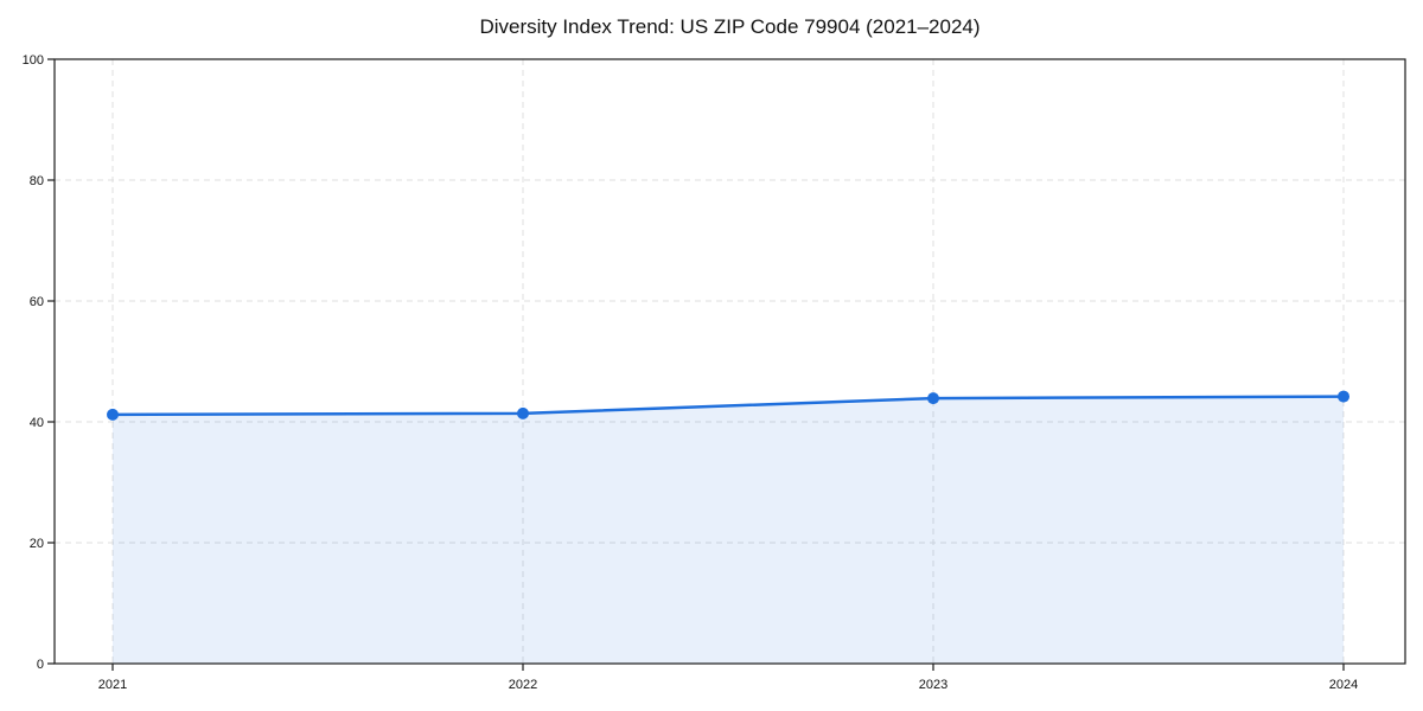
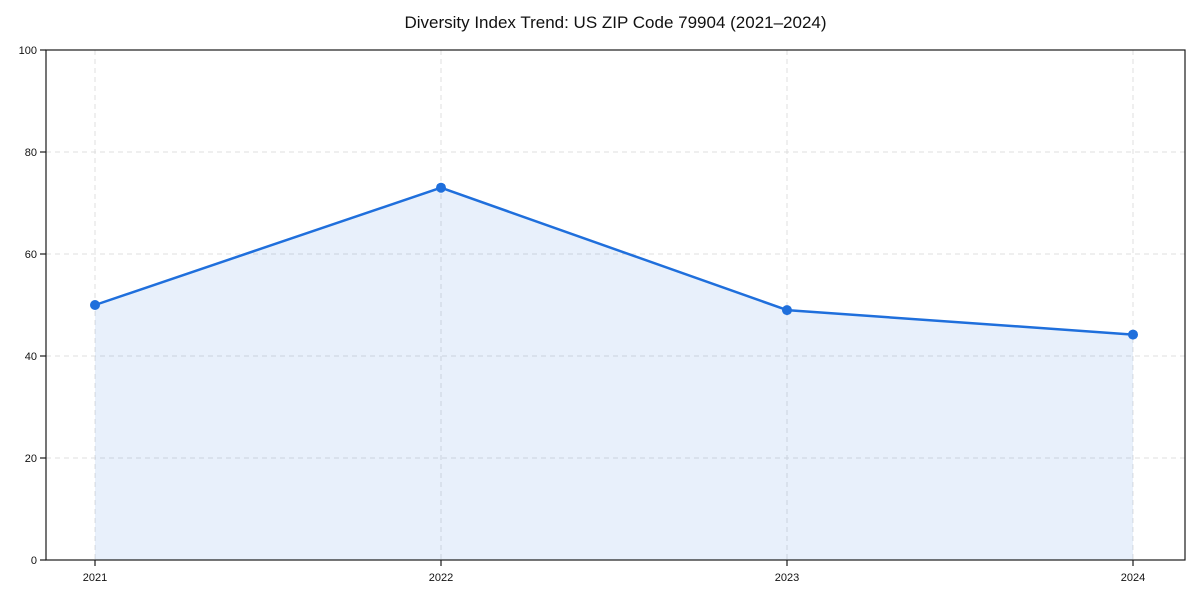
2021: 41 -> 50
2022: 41 -> 73
2023: 44 -> 49
